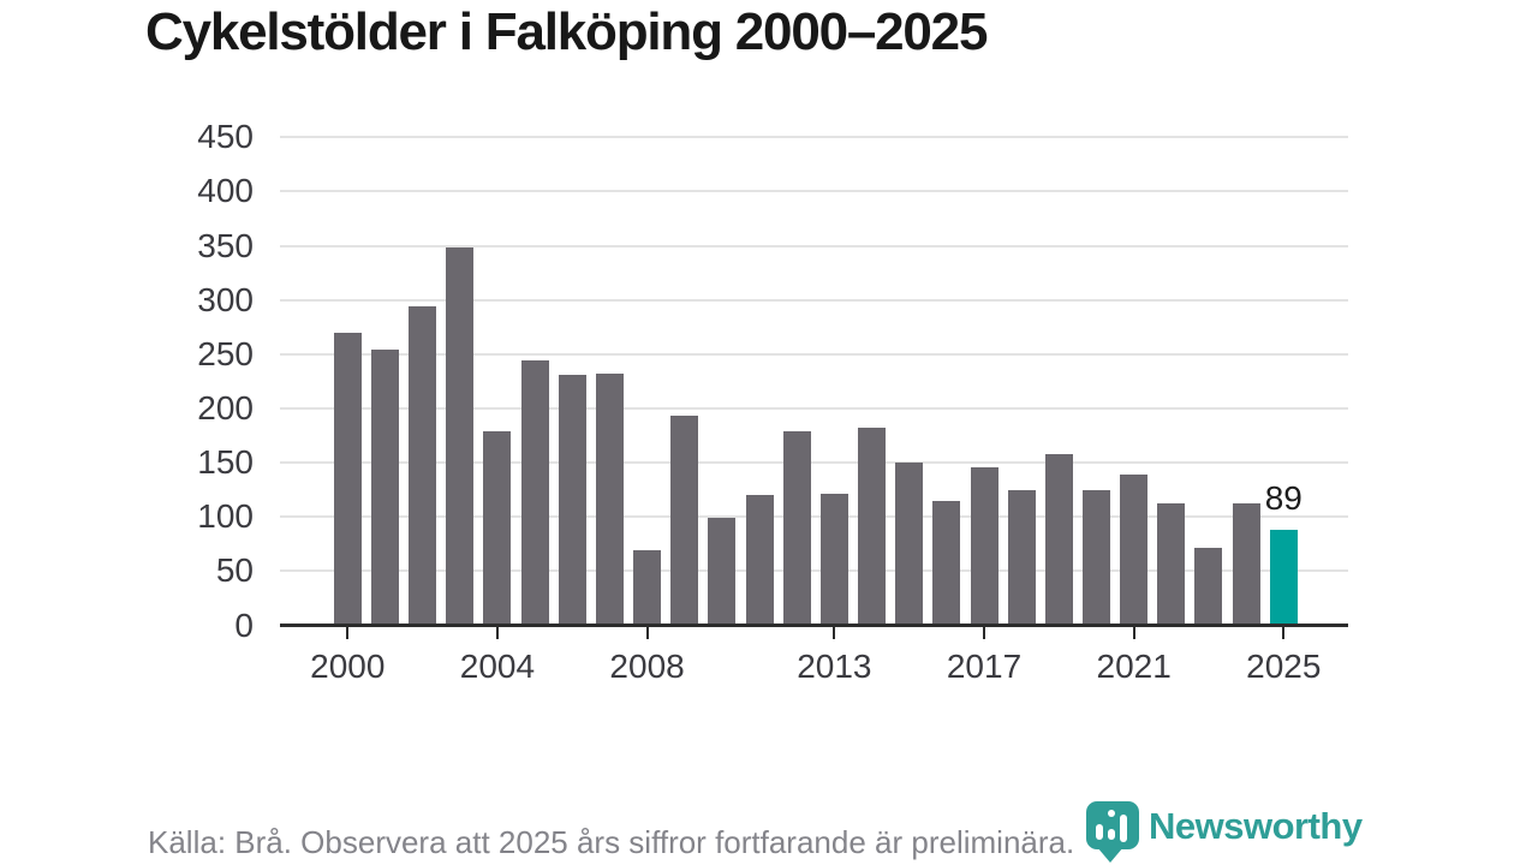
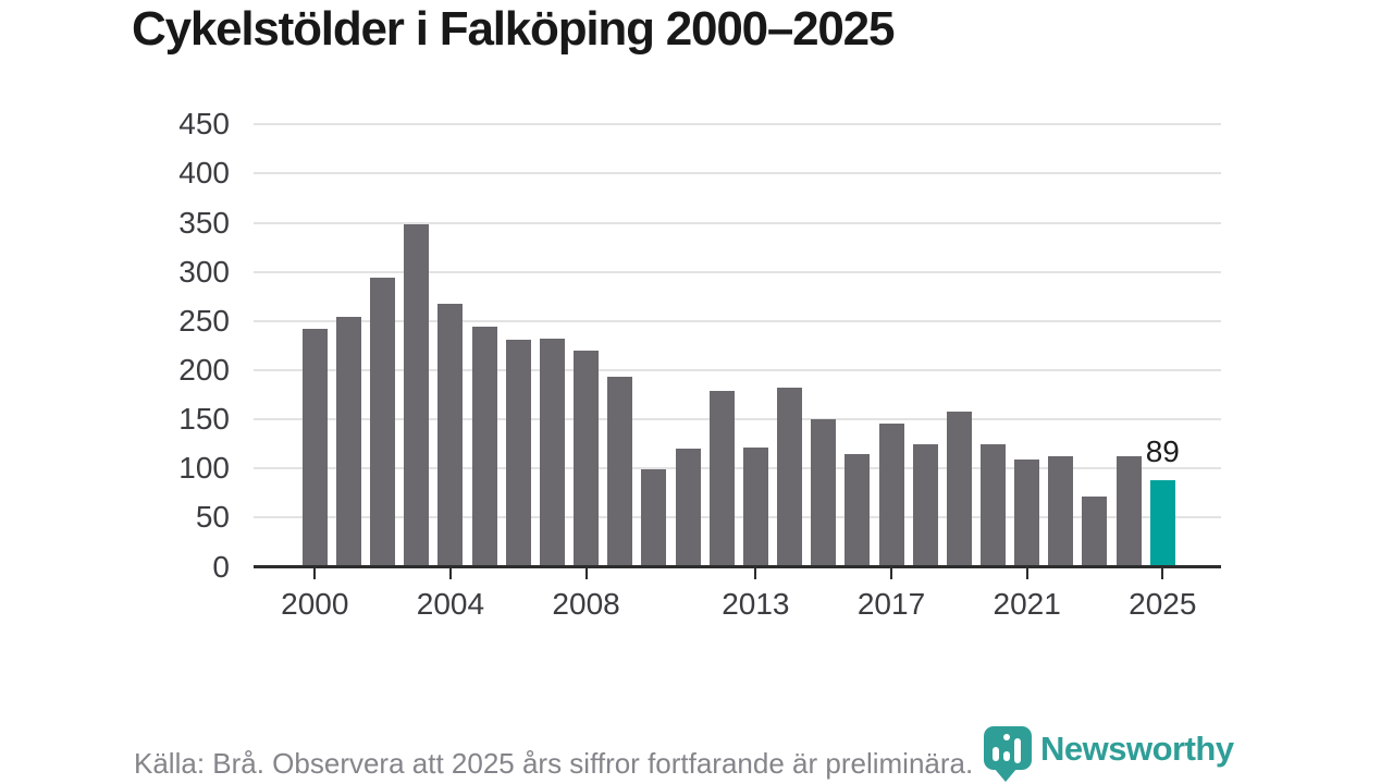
2000: 270 -> 240
2004: 180 -> 270
2008: 70 -> 220
2021: 140 -> 110
